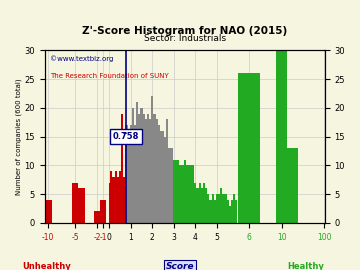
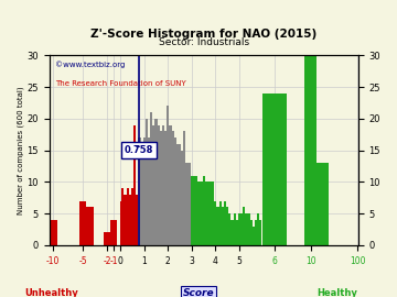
6: 26 -> 24
